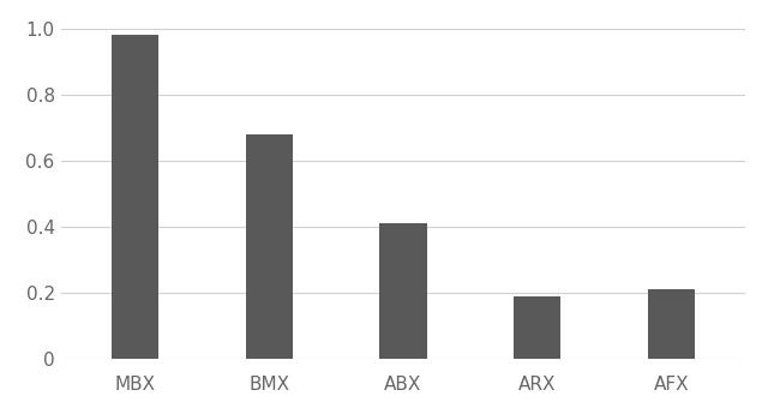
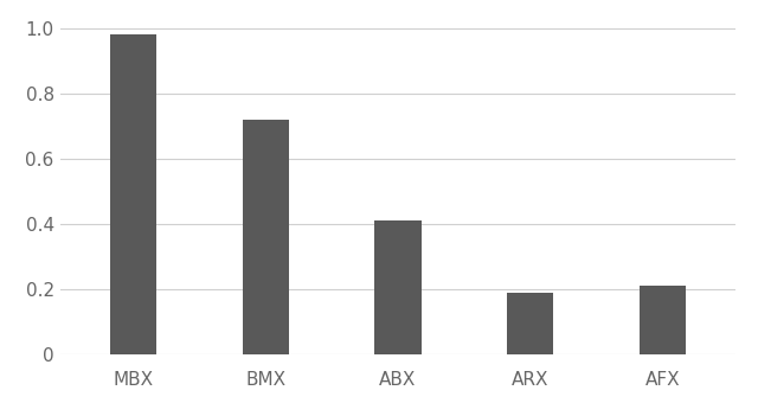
BMX: 0.68 -> 0.72
